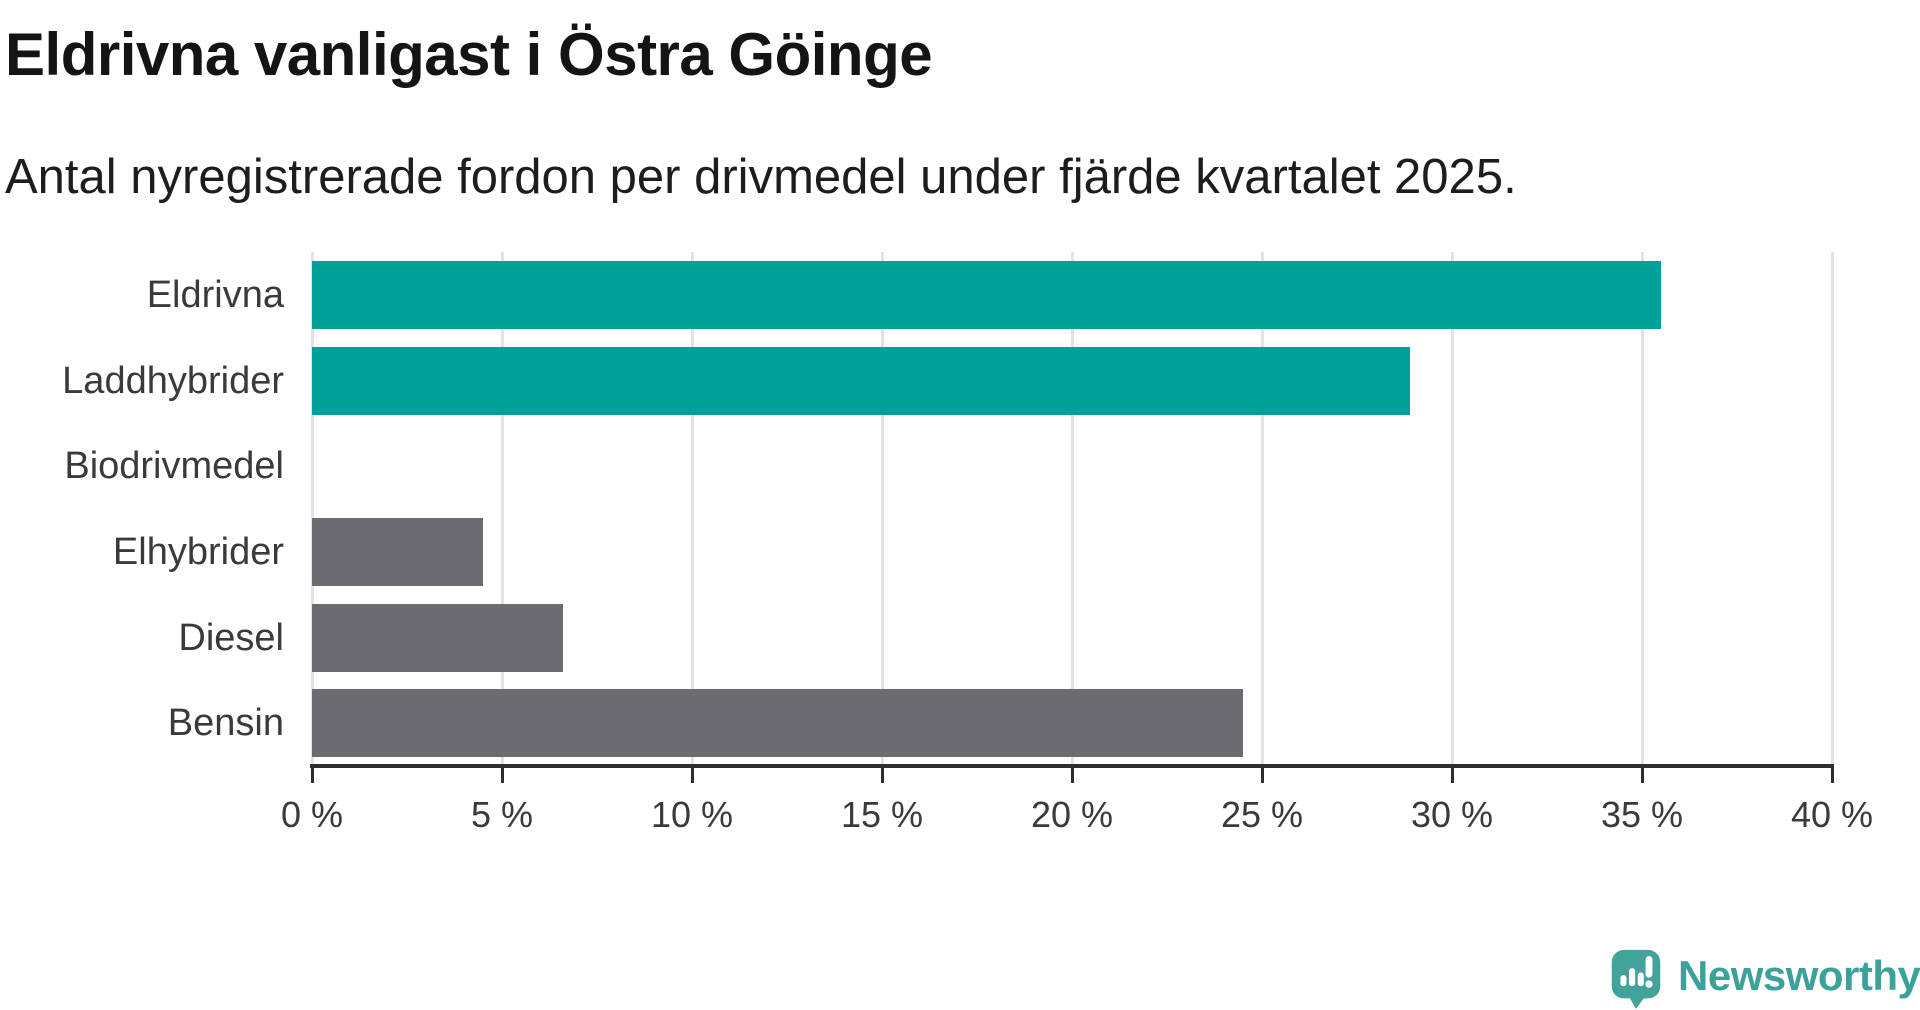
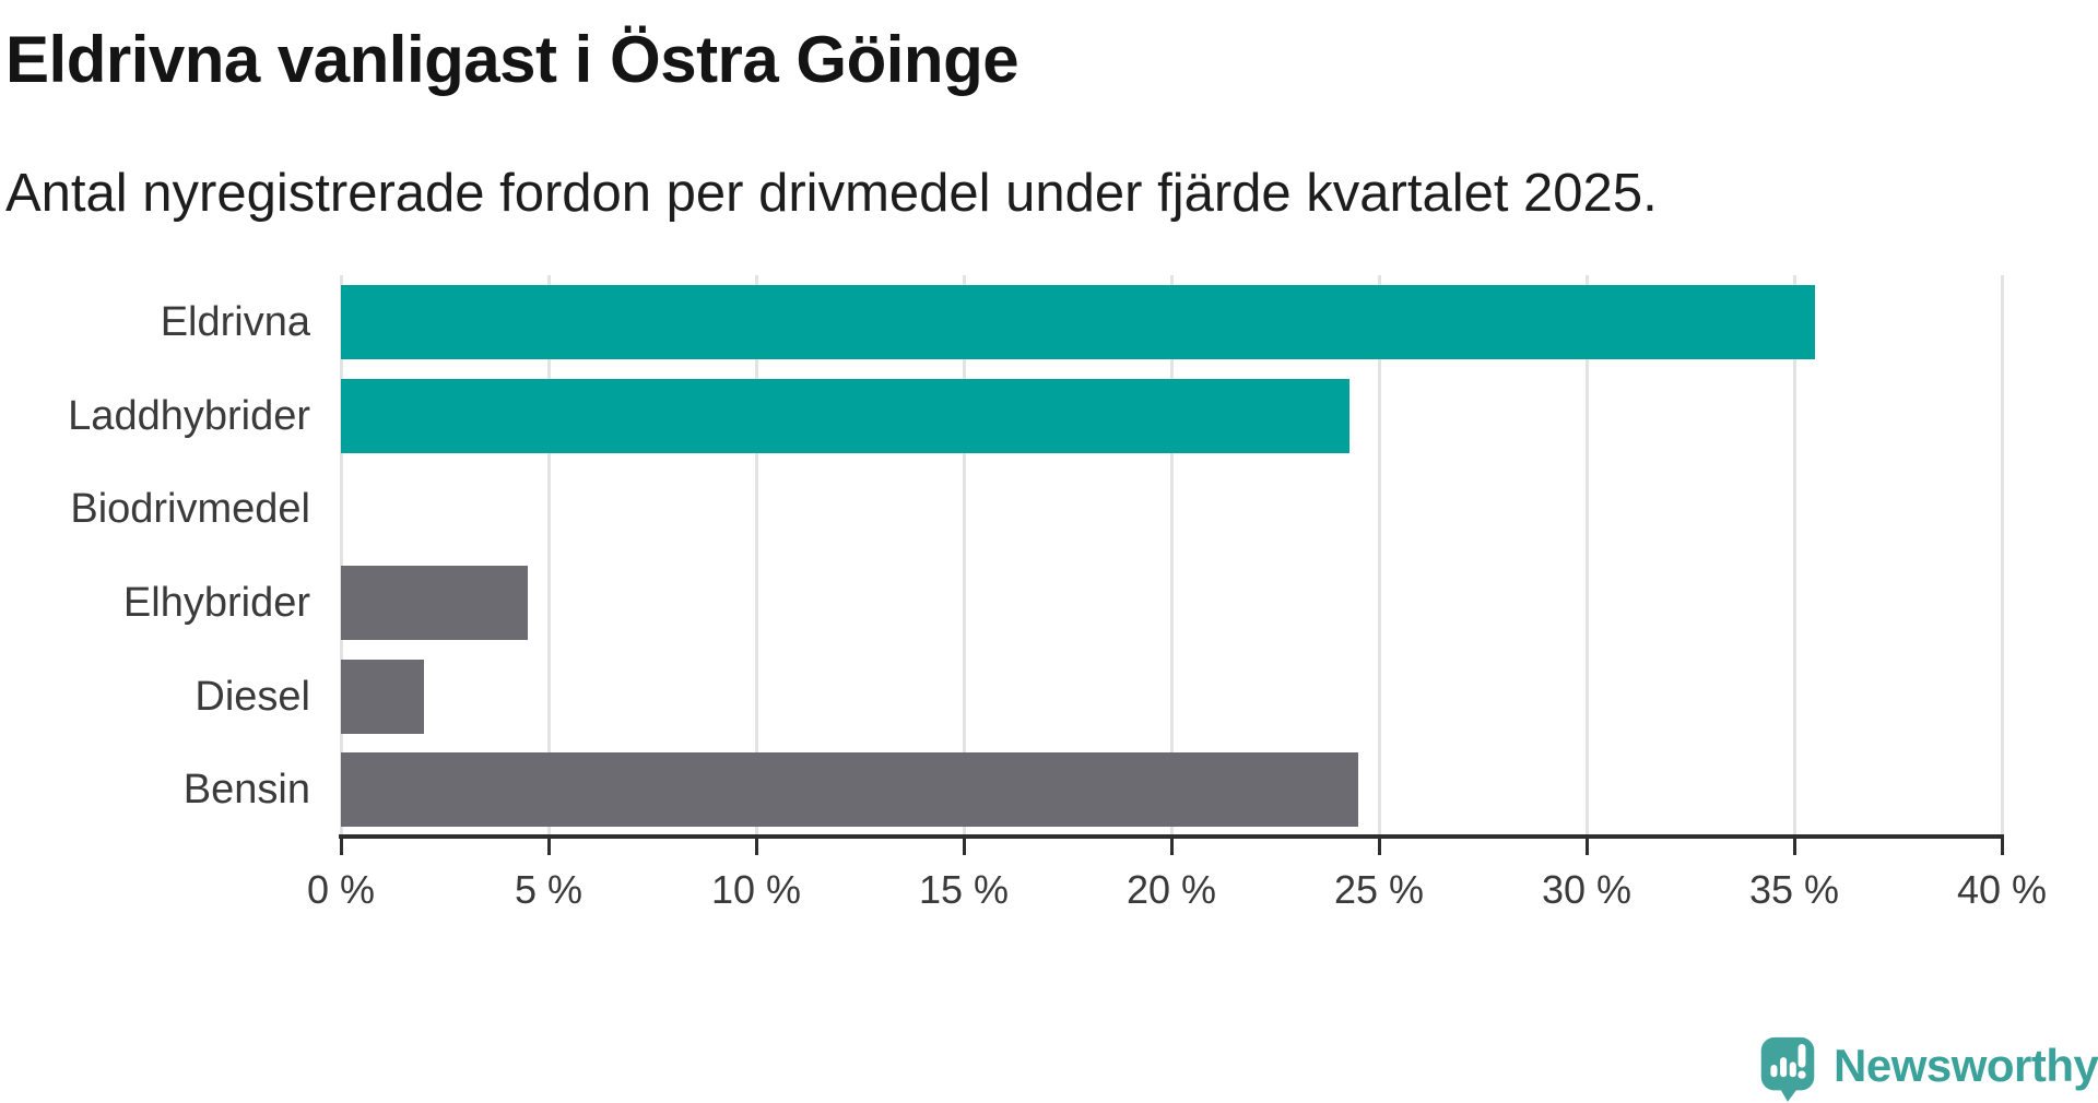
Laddhybrider: 28.9% -> 24.3%
Diesel: 6.6% -> 2.0%
